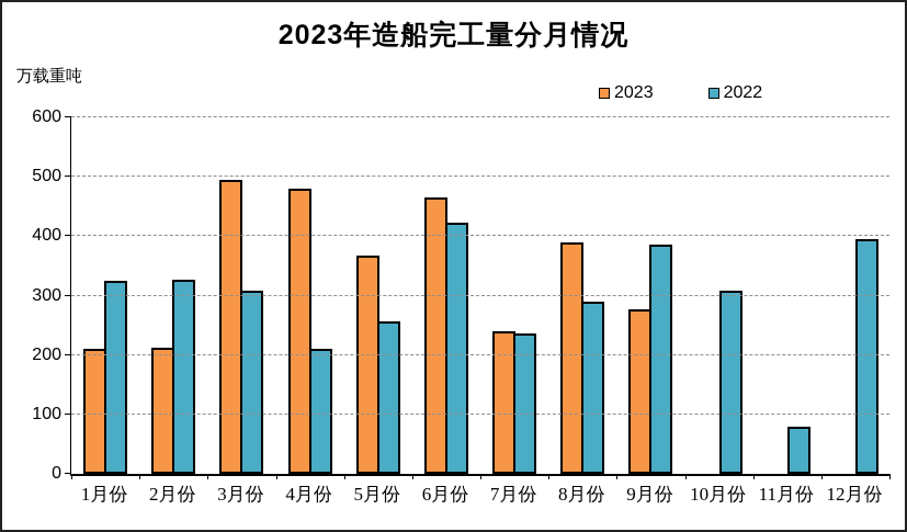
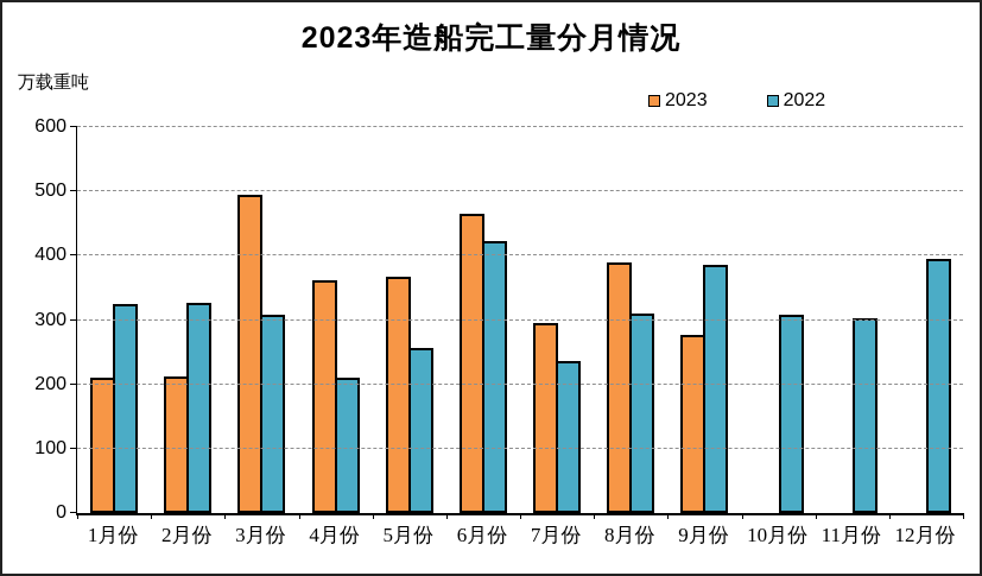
2023/4月份: 480 -> 360
2023/7月份: 240 -> 300
2022/8月份: 290 -> 310
2022/11月份: 80 -> 300
